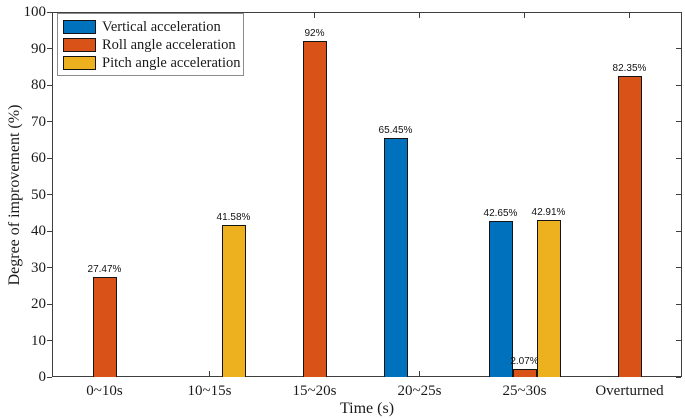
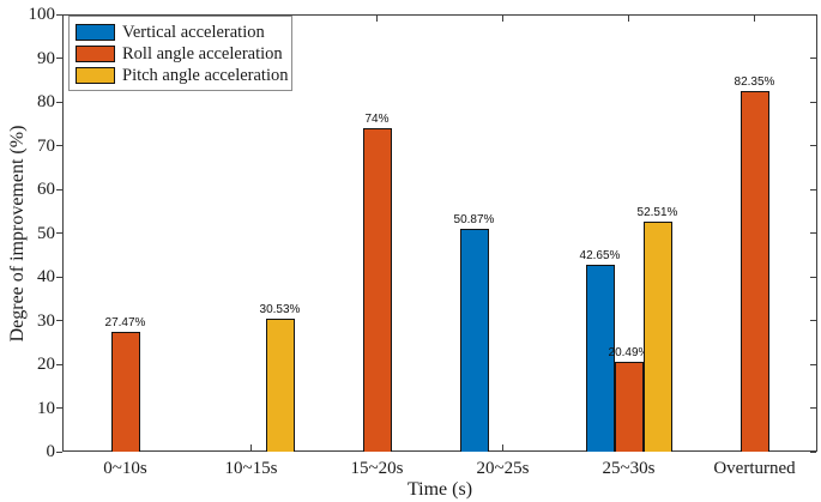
Pitch angle acceleration/10~15s: 41.58% -> 30.53%
Roll angle acceleration/15~20s: 92% -> 74%
Vertical acceleration/20~25s: 65.45% -> 50.87%
Roll angle acceleration/25~30s: 2.07% -> 20.49%
Pitch angle acceleration/25~30s: 42.91% -> 52.51%
